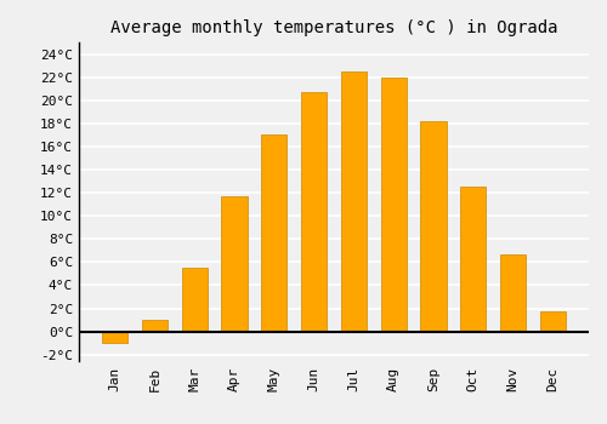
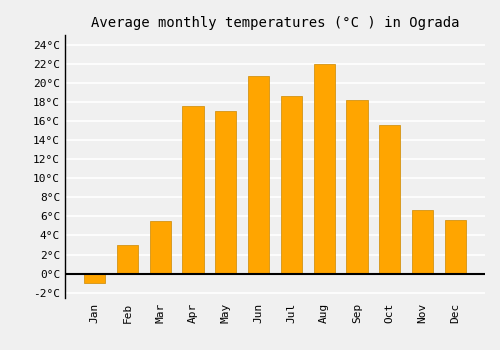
Feb: 1.0°C -> 3.0°C
Apr: 11.7°C -> 17.6°C
Jul: 22.5°C -> 18.6°C
Oct: 12.5°C -> 15.6°C
Dec: 1.7°C -> 5.6°C
